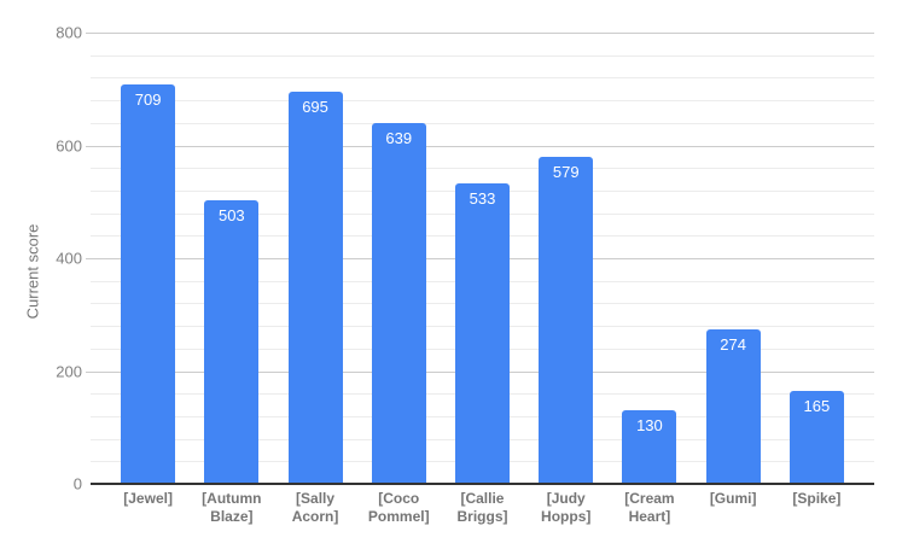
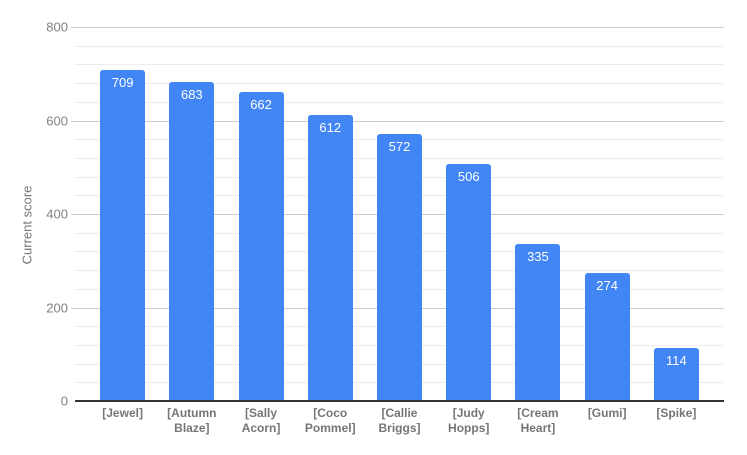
[Autumn Blaze]: 503 -> 683
[Sally Acorn]: 695 -> 662
[Coco Pommel]: 639 -> 612
[Callie Briggs]: 533 -> 572
[Judy Hopps]: 579 -> 506
[Cream Heart]: 130 -> 335
[Spike]: 165 -> 114
